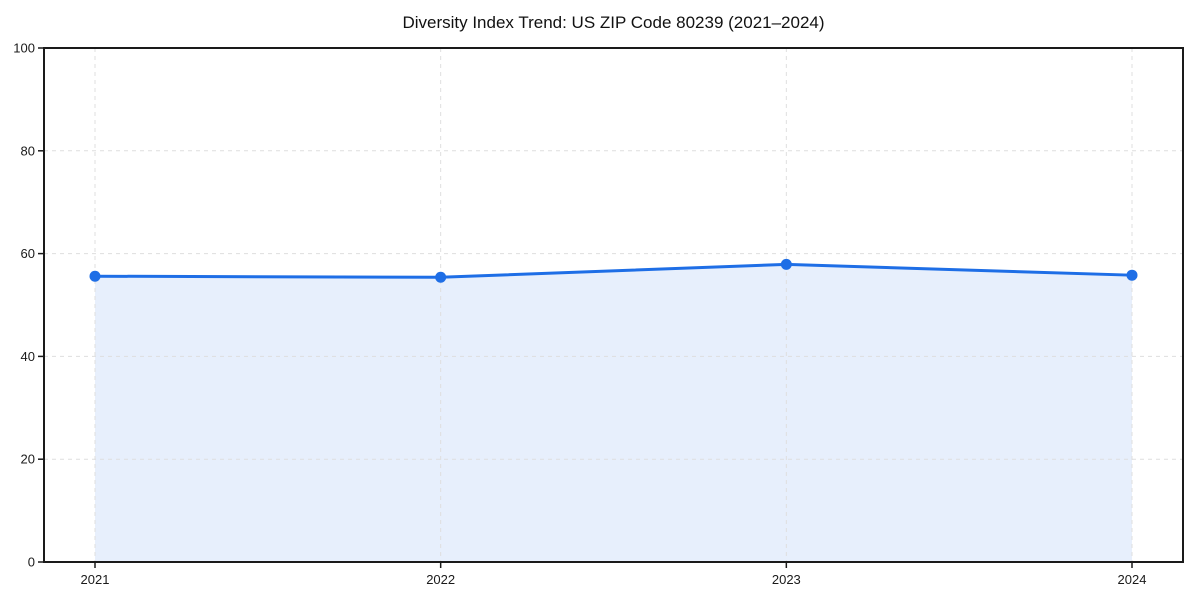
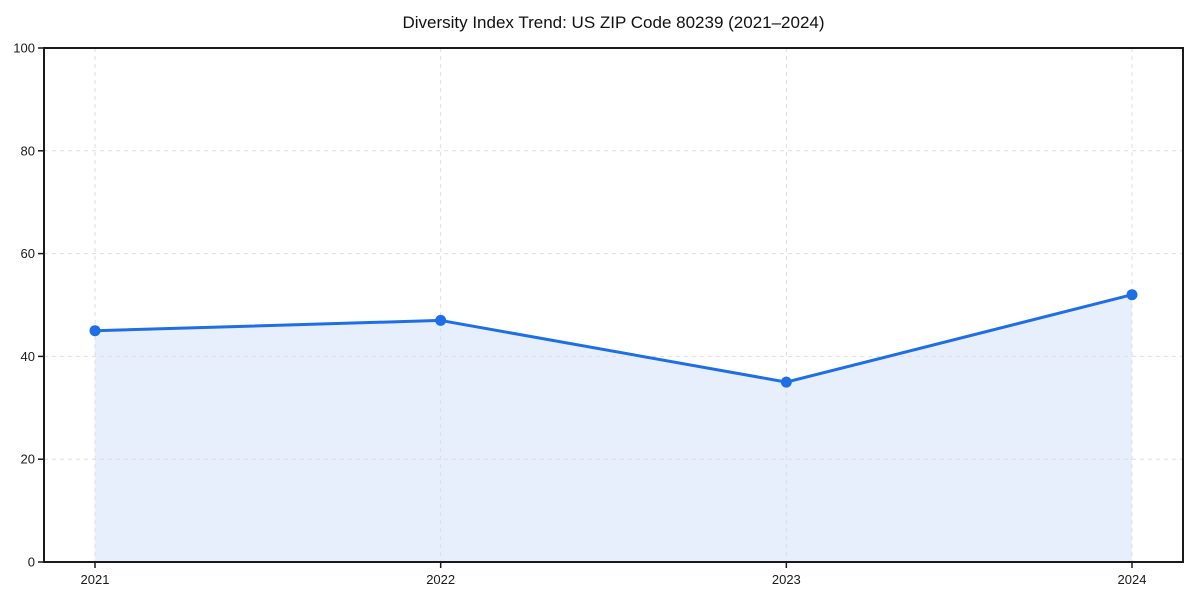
2021: 56 -> 45
2022: 55 -> 47
2023: 58 -> 35
2024: 56 -> 52
